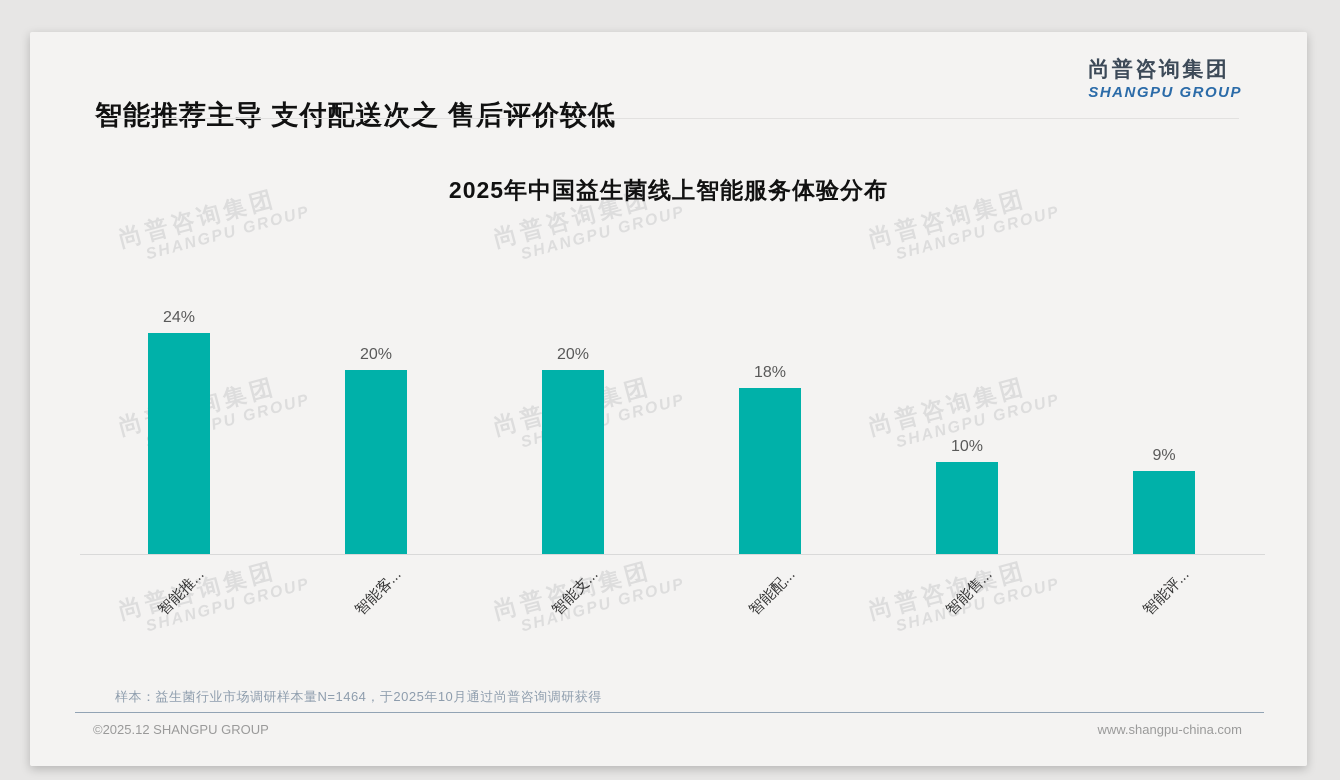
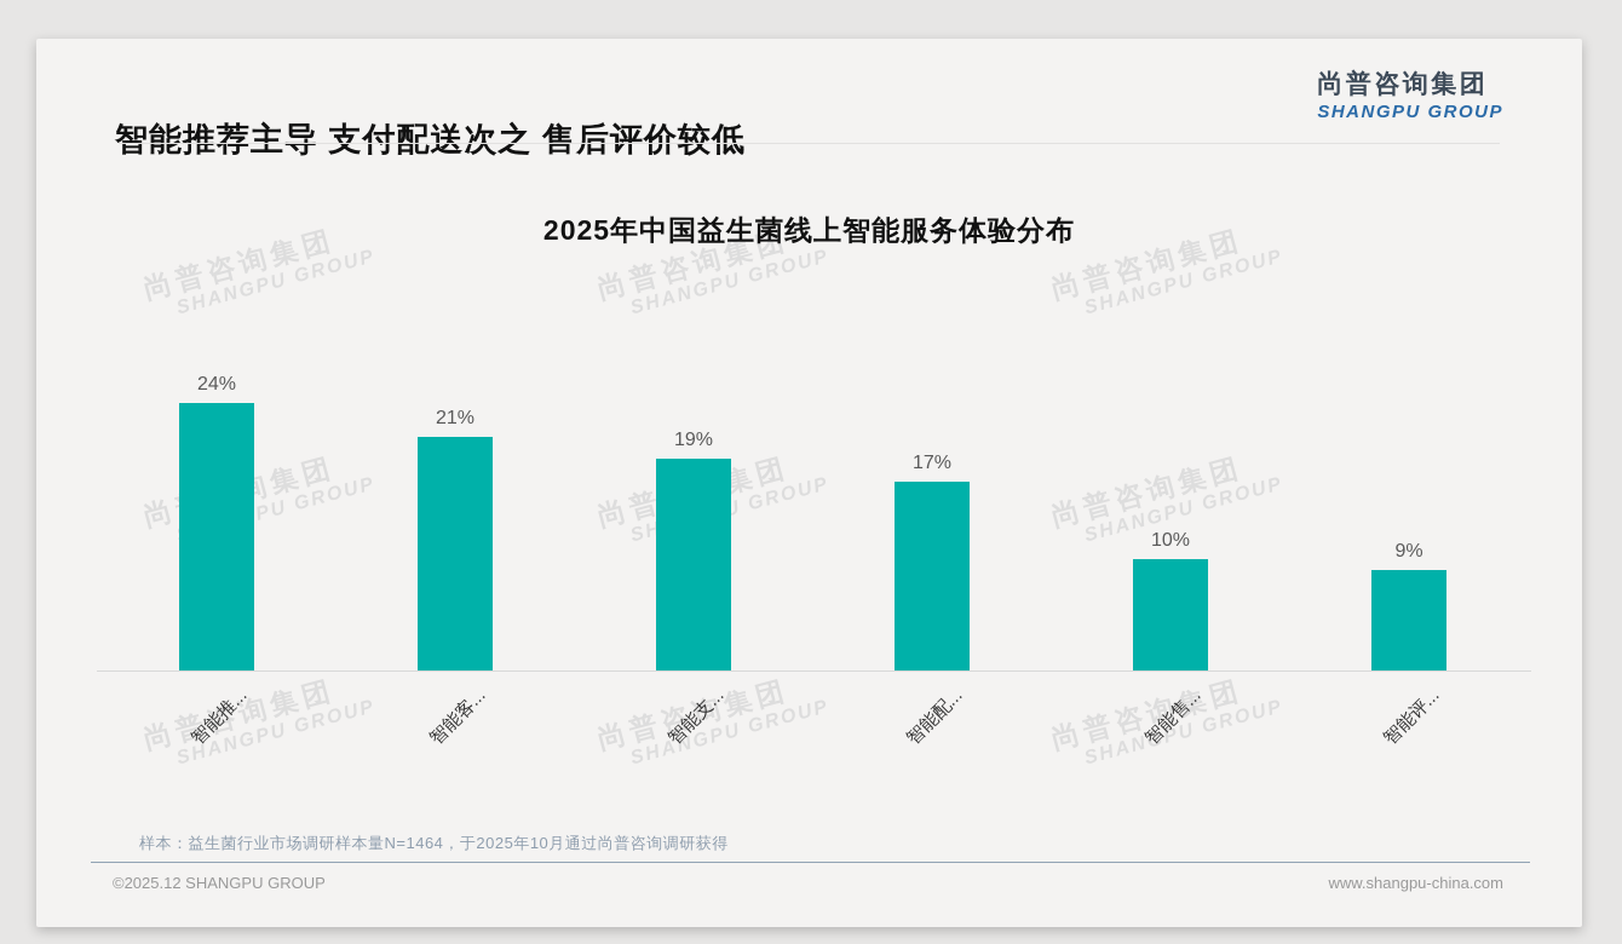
智能客...: 20% -> 21%
智能支...: 20% -> 19%
智能配...: 18% -> 17%
